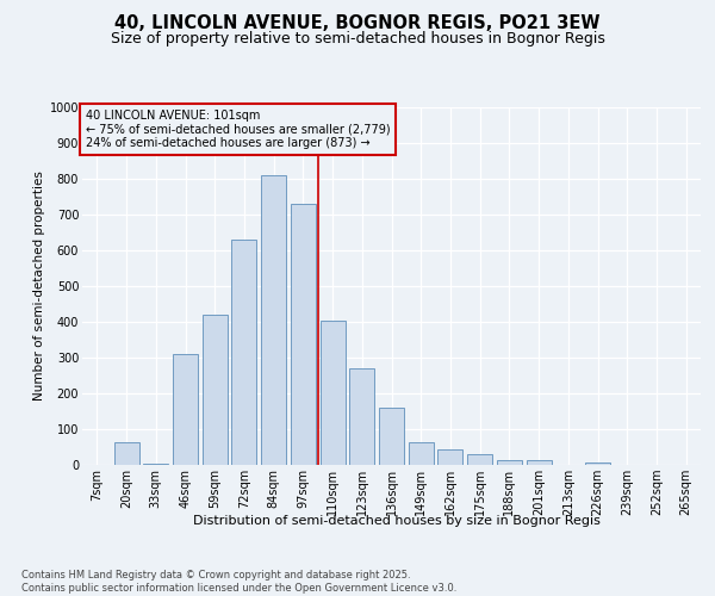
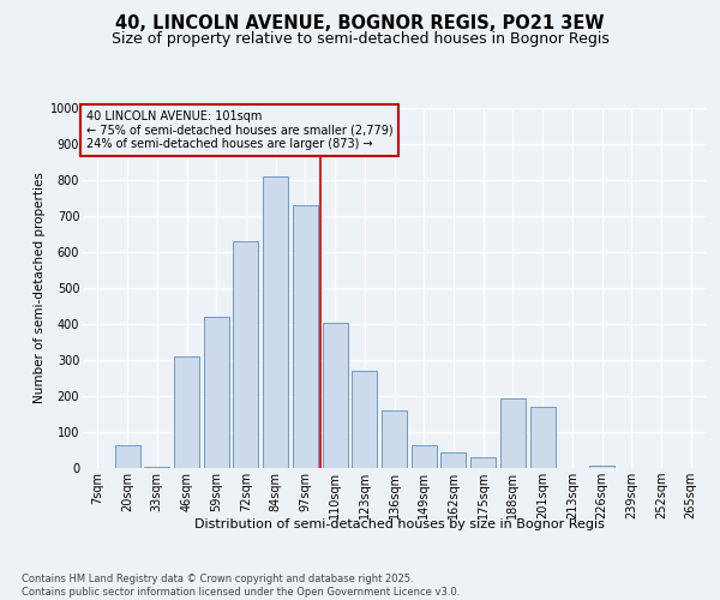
188sqm: 12 -> 195
201sqm: 12 -> 170
